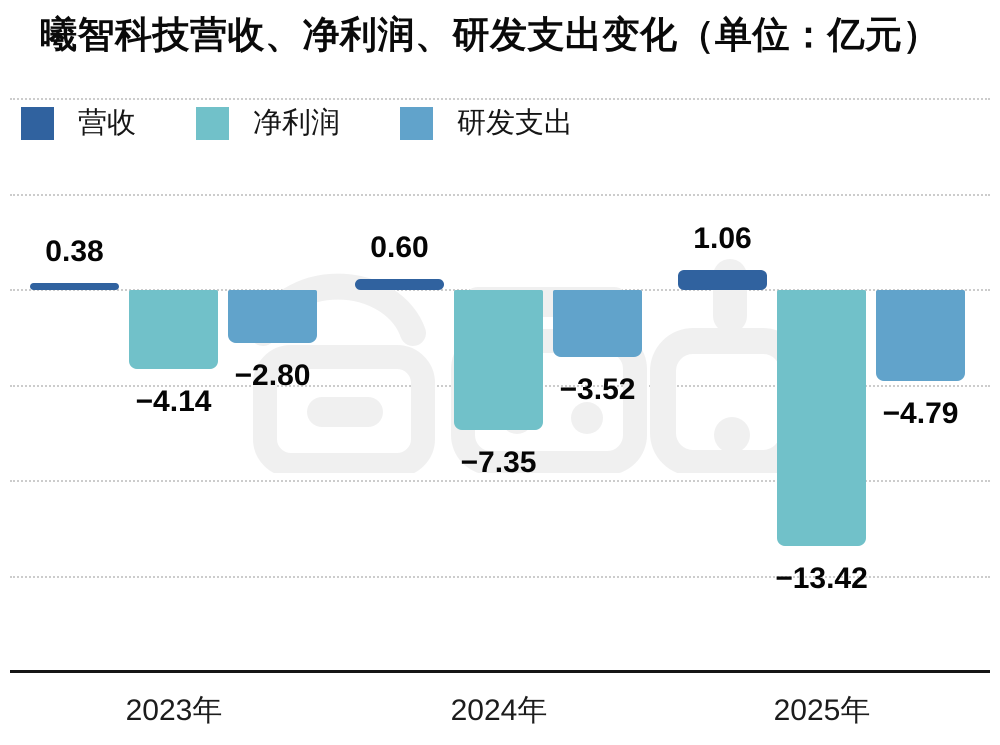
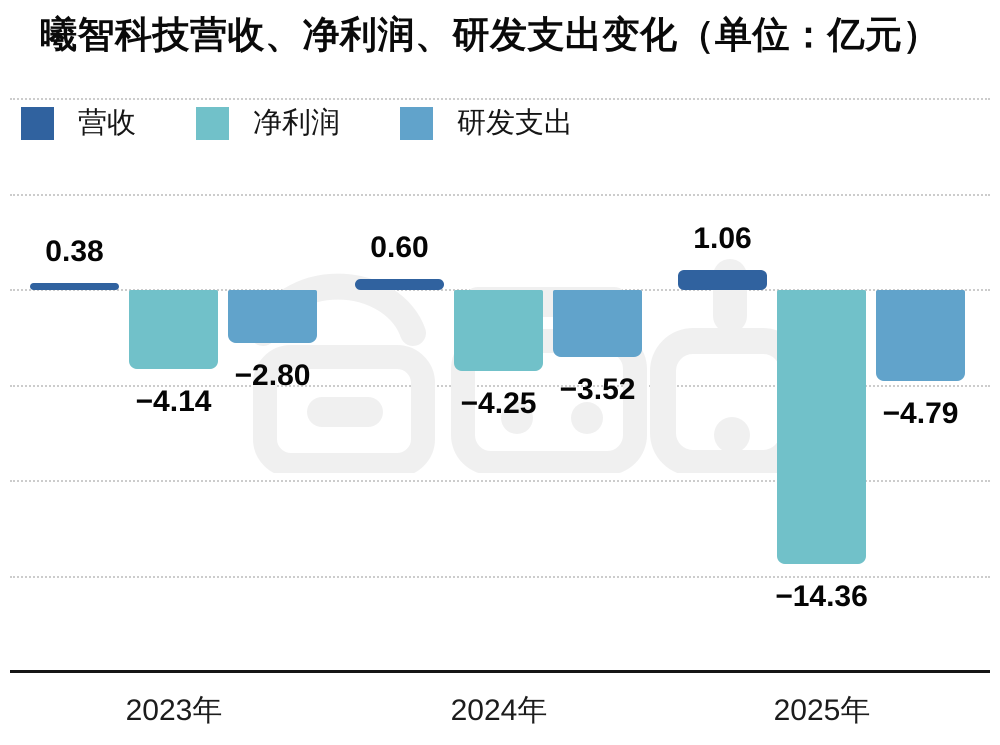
净利润/2024年: −7.35 -> −4.25
净利润/2025年: −13.42 -> −14.36
